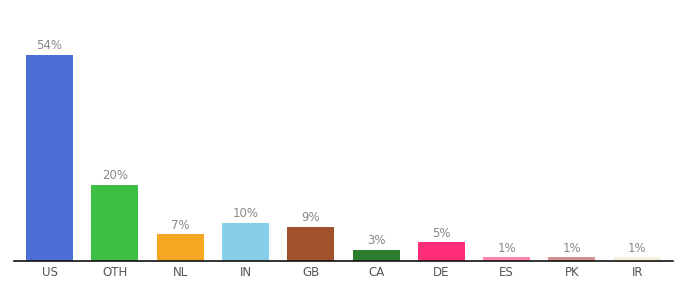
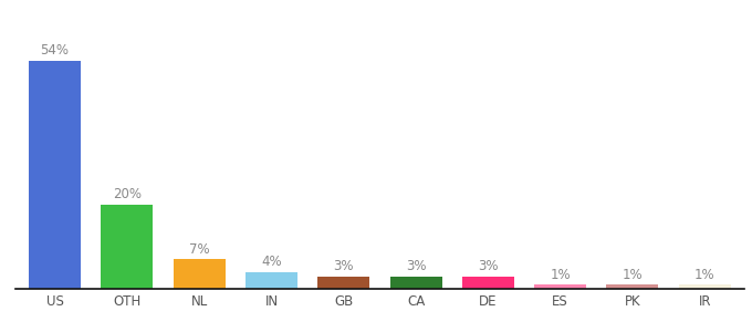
IN: 10% -> 4%
GB: 9% -> 3%
DE: 5% -> 3%
